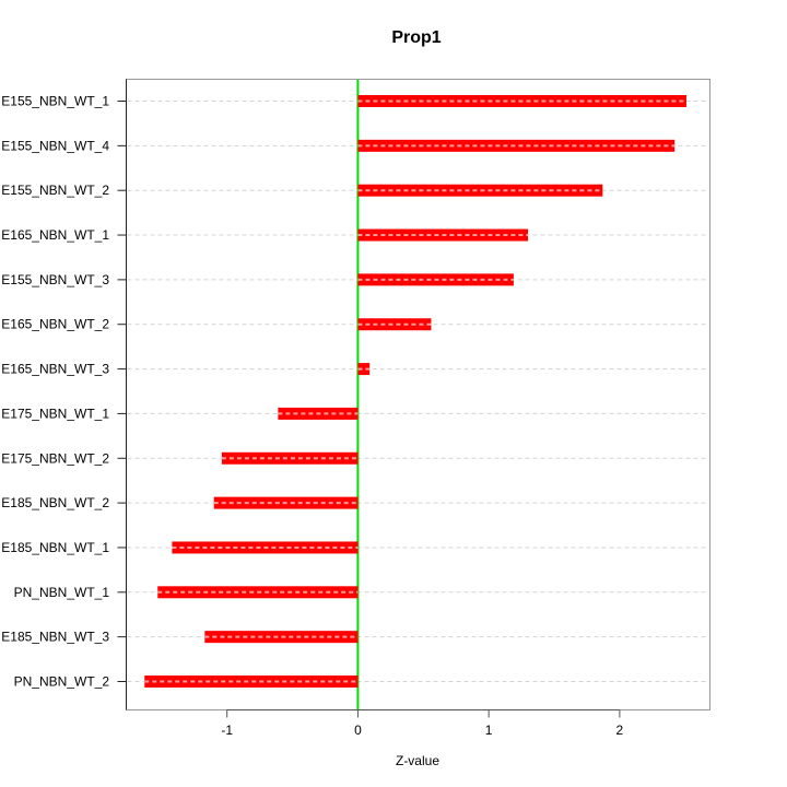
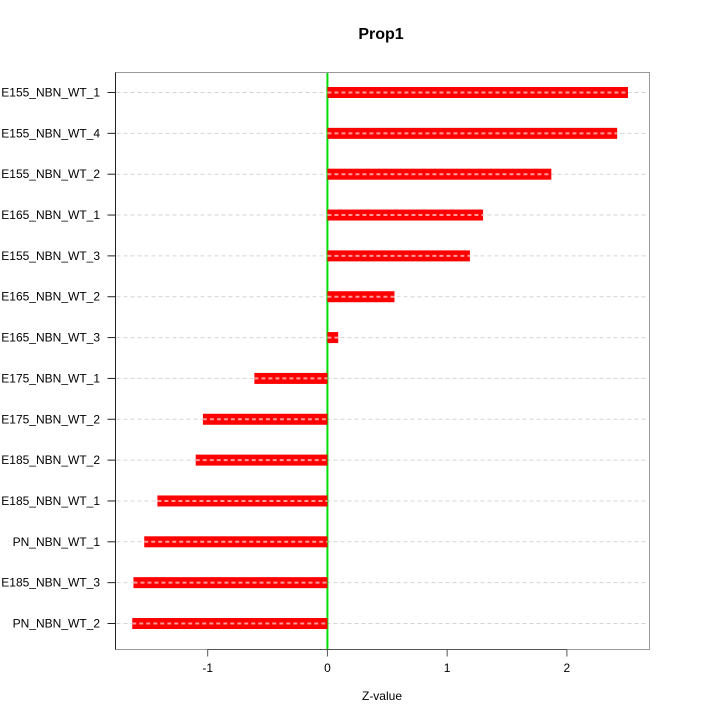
E185_NBN_WT_3: -1.17 -> -1.62
